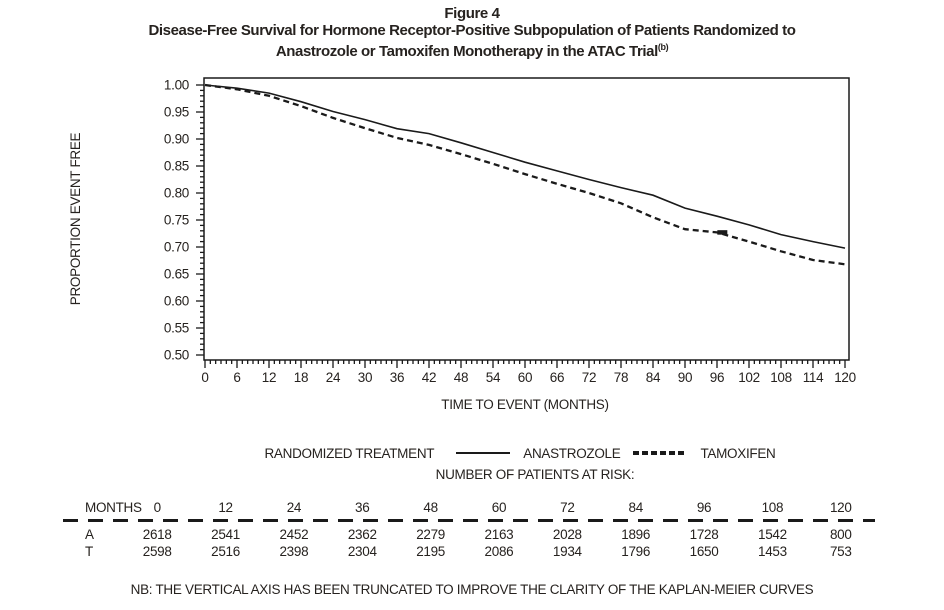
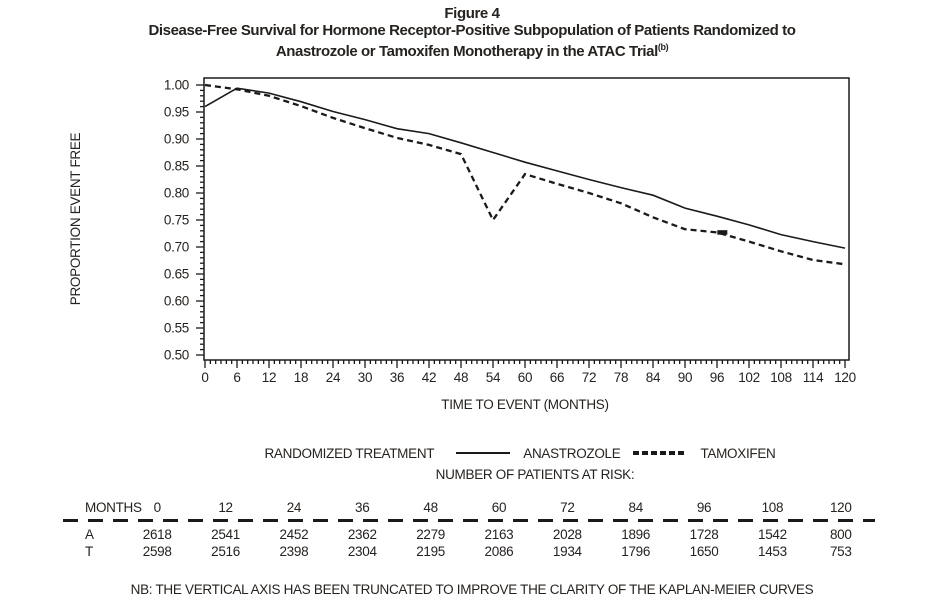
ANASTROZOLE/0: 1.00 -> 0.96
TAMOXIFEN/54: 0.85 -> 0.75
